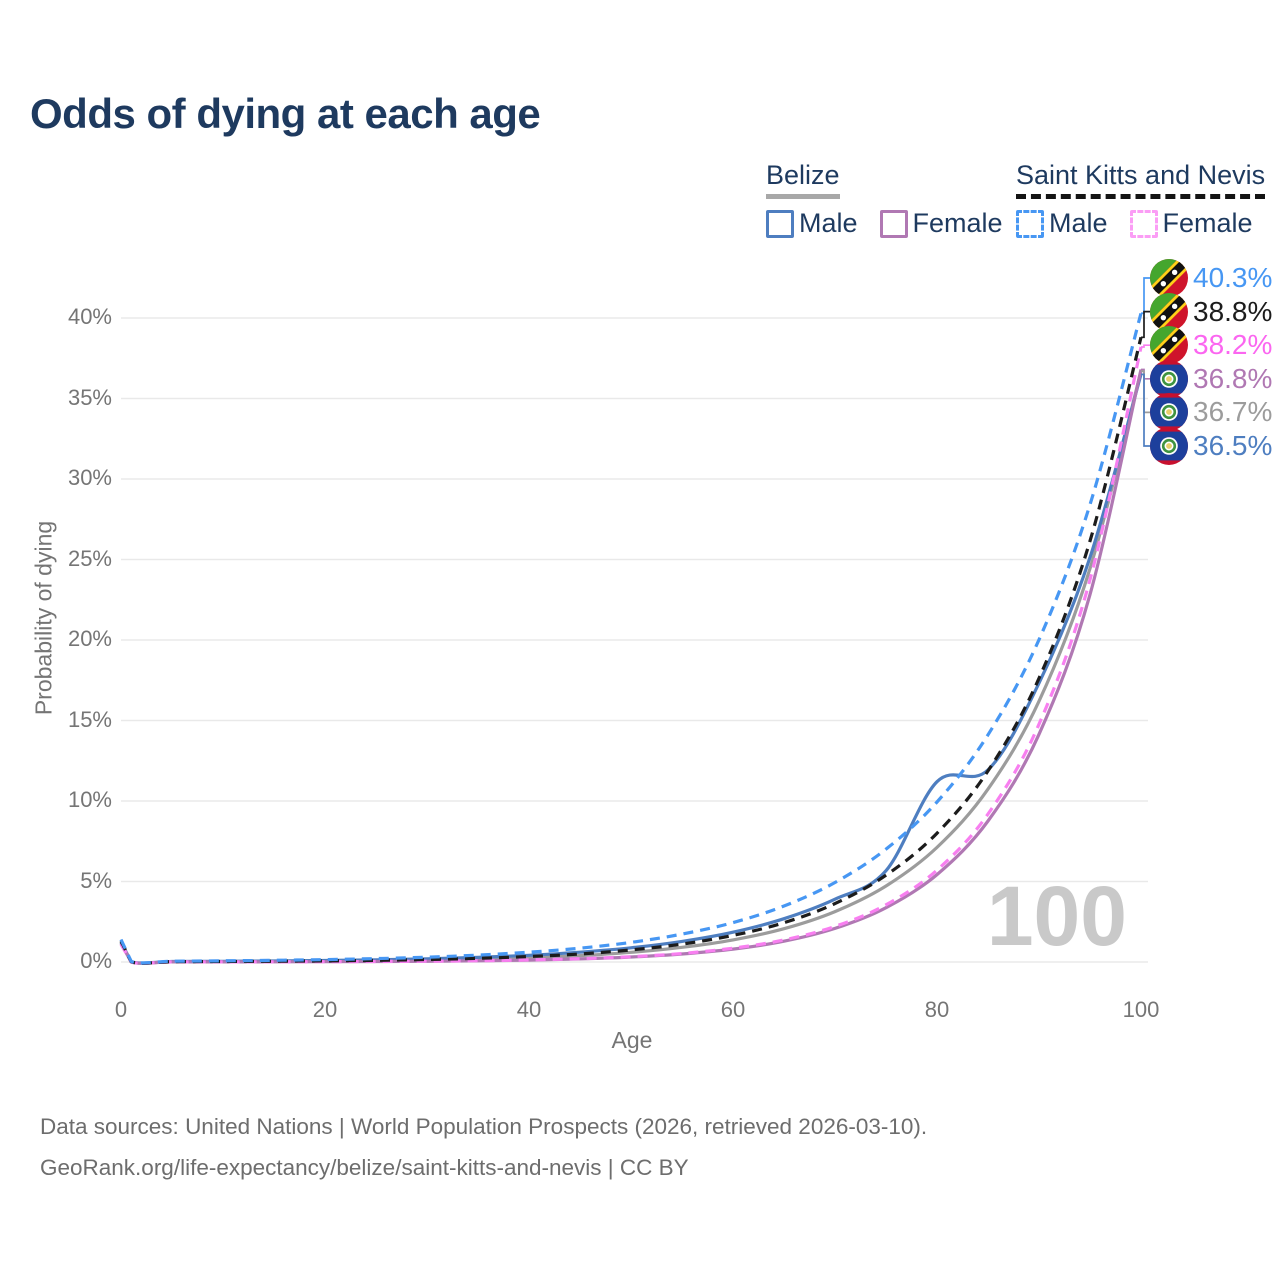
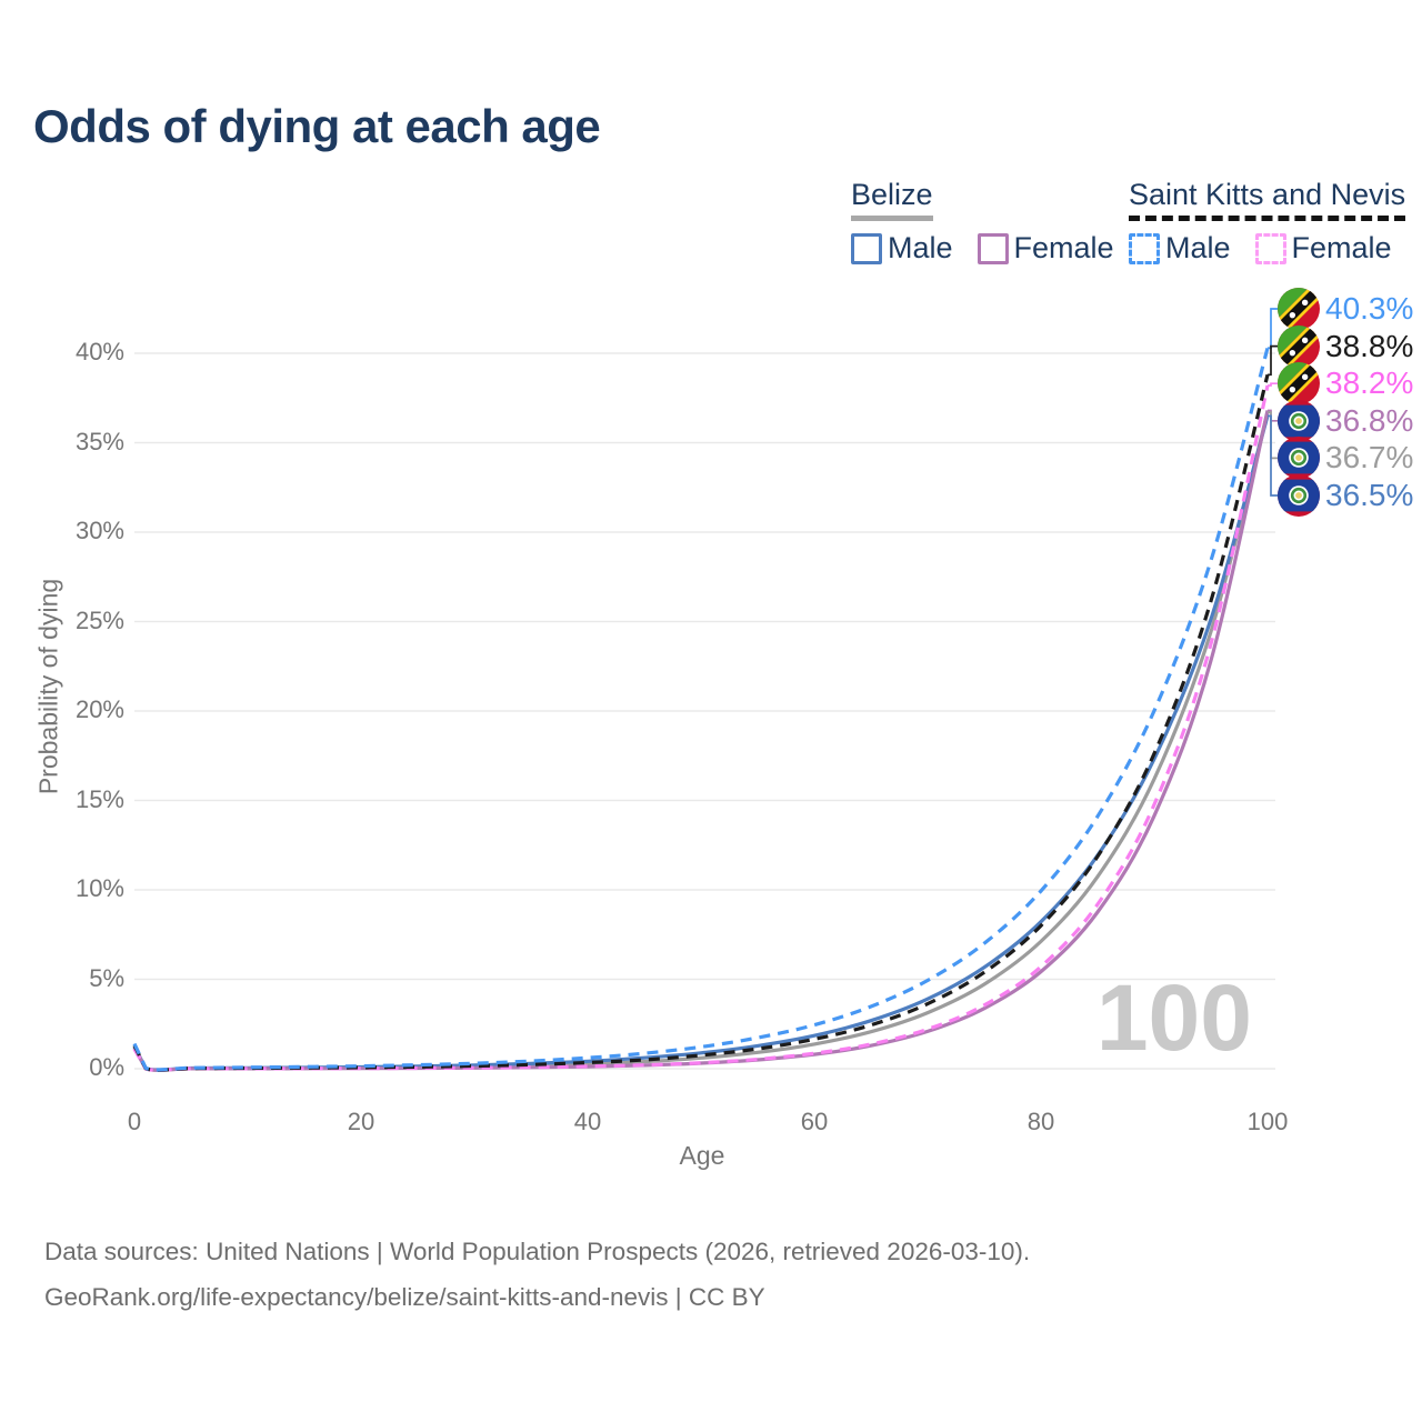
Belize Male/80: 11.2% -> 8.2%
